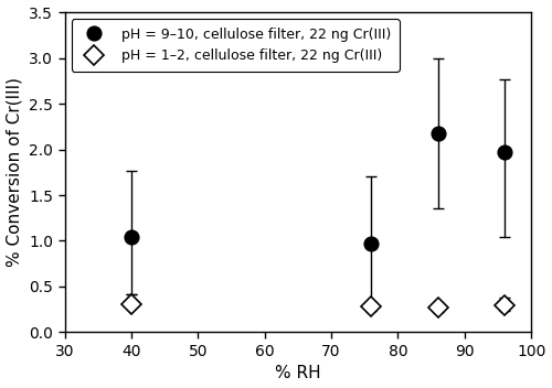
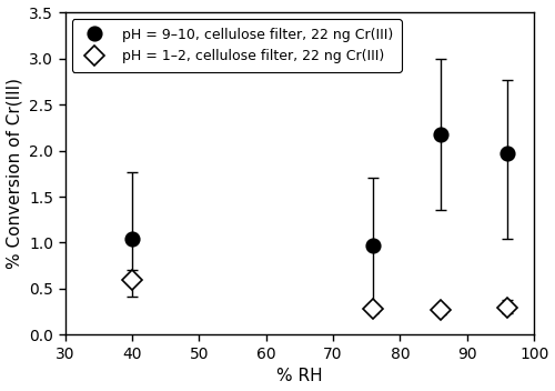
pH = 1–2, cellulose filter, 22 ng Cr(III)/40: 0.31 -> 0.60
